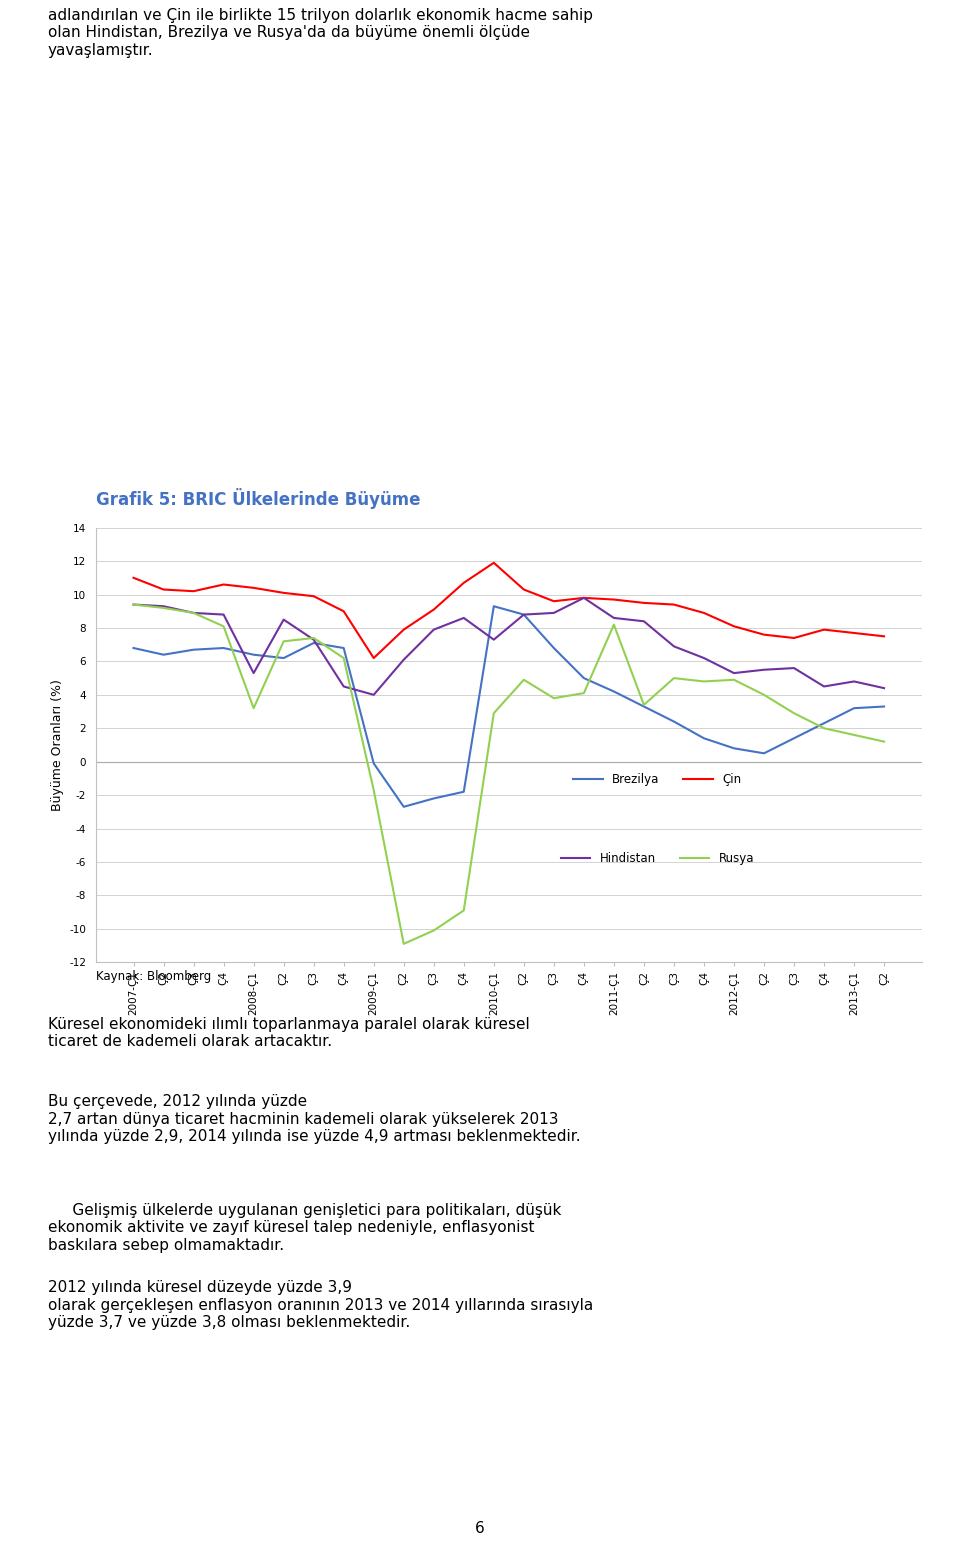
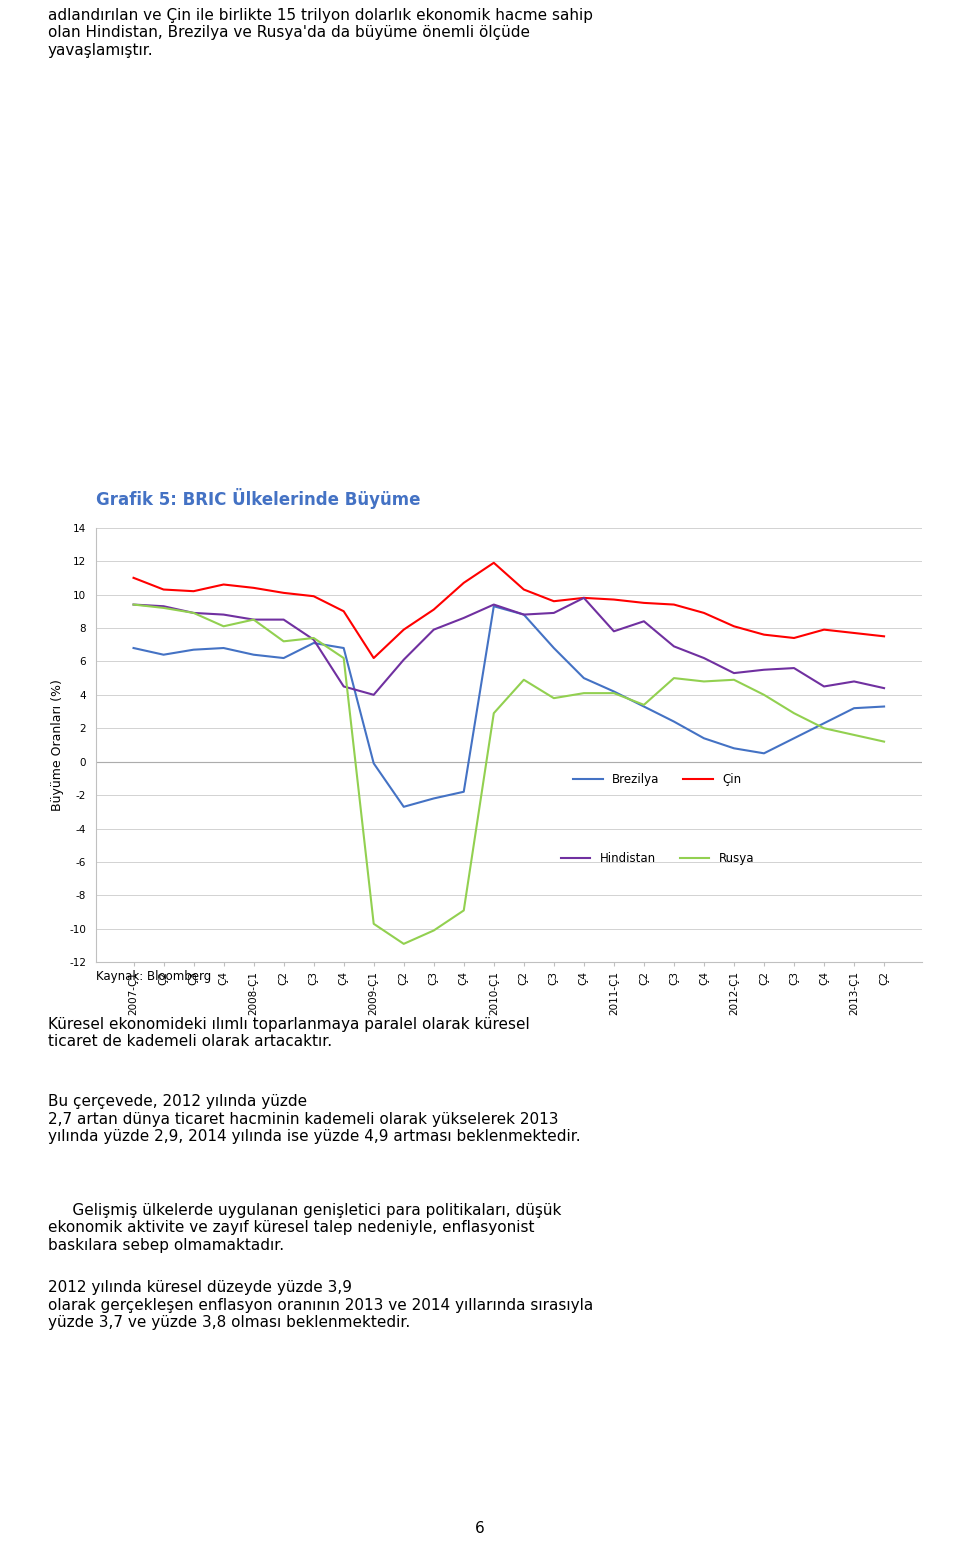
Hindistan/2008-Ç1: 5.3 -> 8.5
Rusya/2008-Ç1: 3.2 -> 8.5
Rusya/2009-Ç1: -1.7 -> -9.7
Hindistan/2010-Ç1: 7.3 -> 9.4
Hindistan/2011-Ç1: 8.6 -> 7.8
Rusya/2011-Ç1: 8.2 -> 4.1
